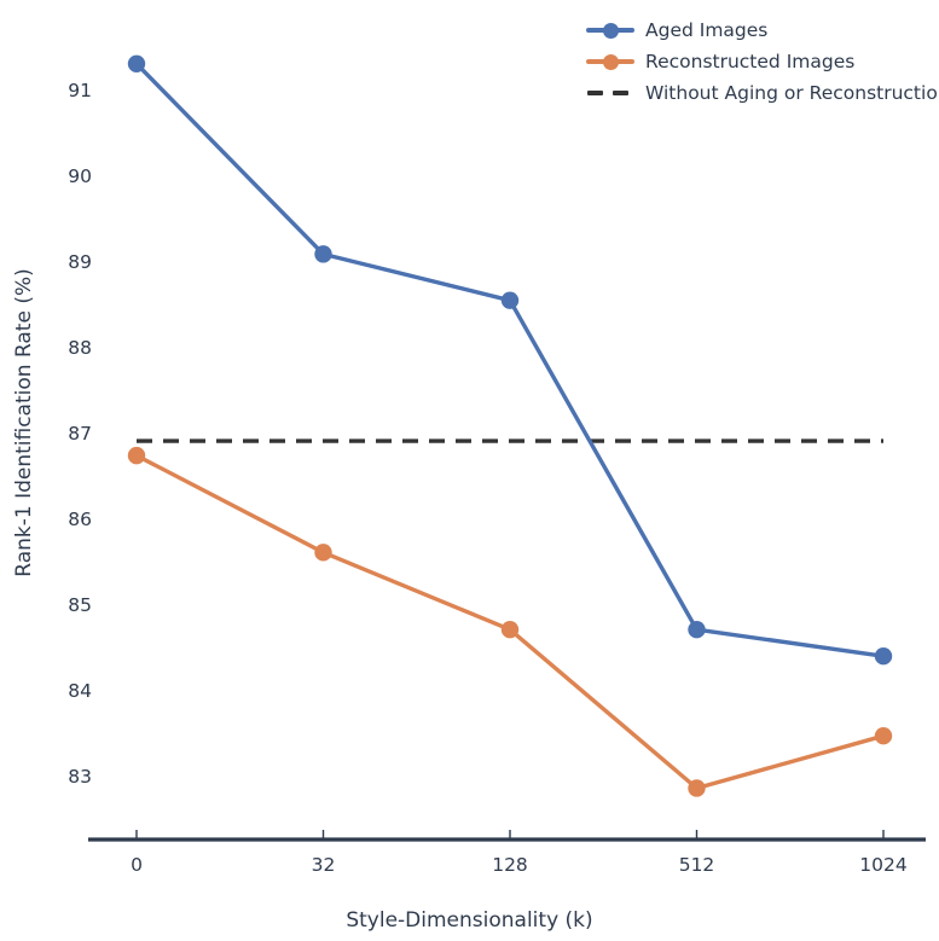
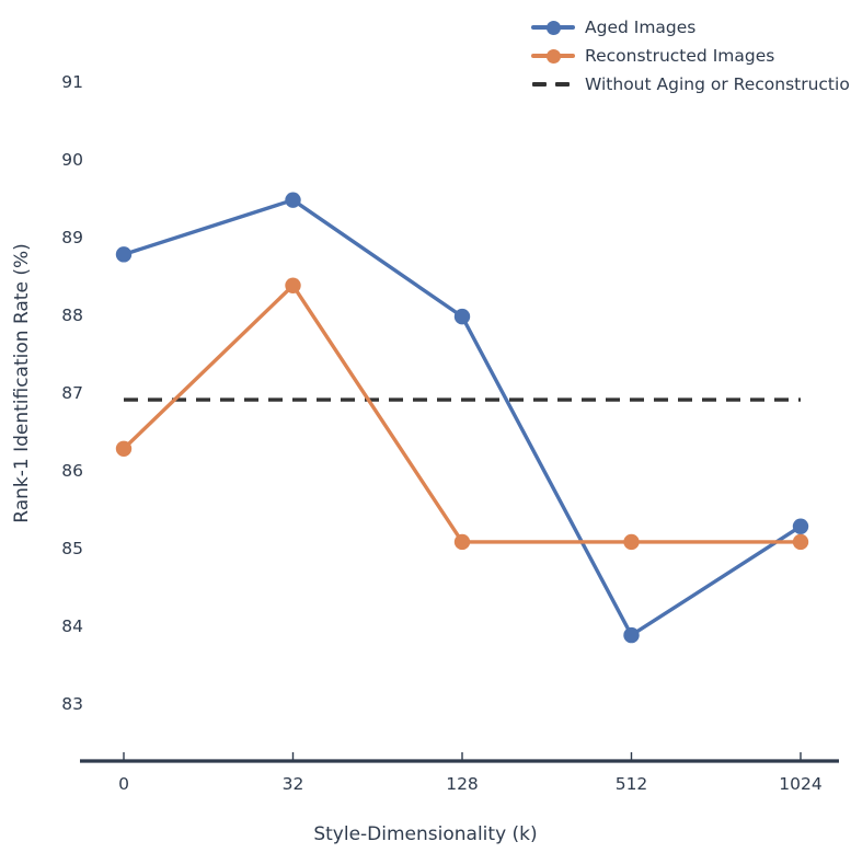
Aged Images/0: 91.3 -> 88.8
Reconstructed Images/0: 86.8 -> 86.3
Aged Images/32: 89.1 -> 89.5
Reconstructed Images/32: 85.6 -> 88.4
Aged Images/128: 88.6 -> 88.0
Reconstructed Images/128: 84.7 -> 85.1
Aged Images/512: 84.7 -> 83.9
Reconstructed Images/512: 82.9 -> 85.1
Aged Images/1024: 84.4 -> 85.3
Reconstructed Images/1024: 83.5 -> 85.1
